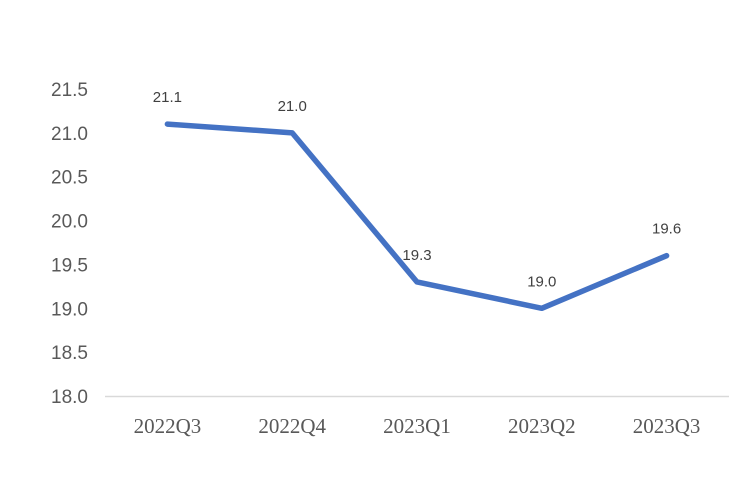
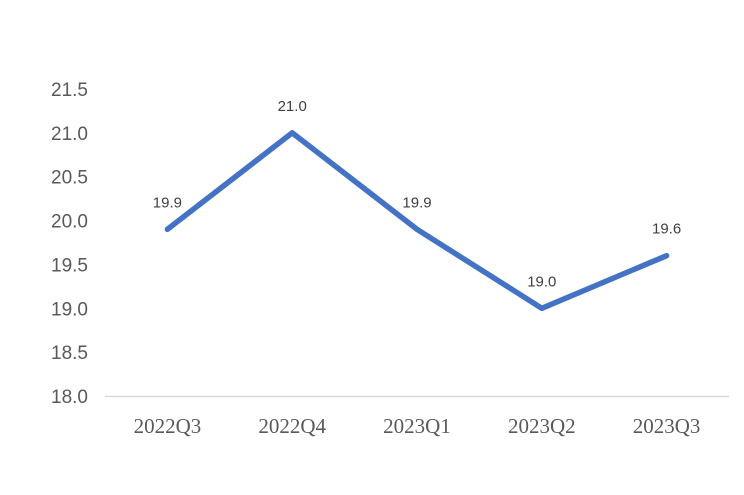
2022Q3: 21.1 -> 19.9
2023Q1: 19.3 -> 19.9
